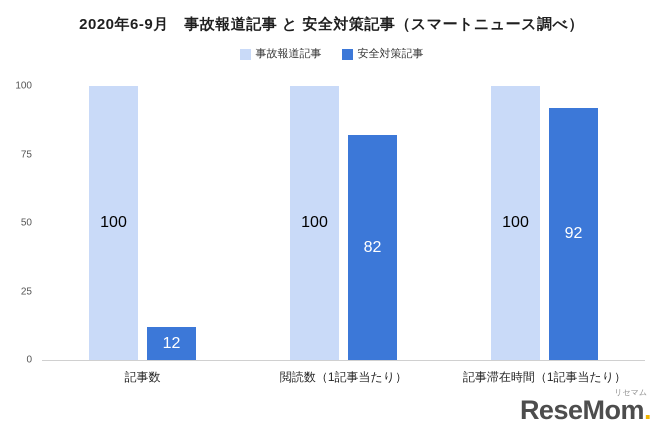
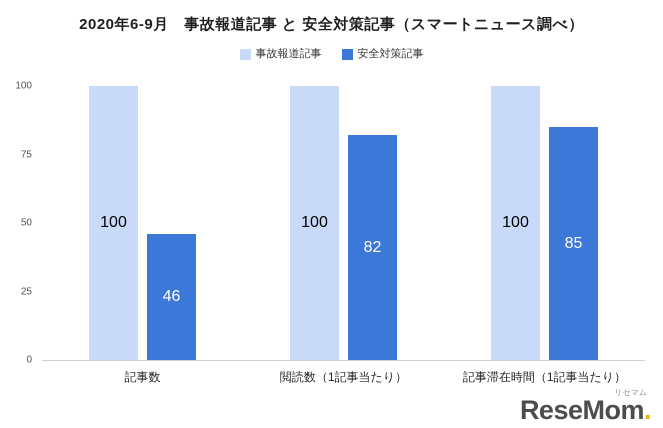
安全対策記事/記事数: 12 -> 46
安全対策記事/記事滞在時間（1記事当たり）: 92 -> 85
